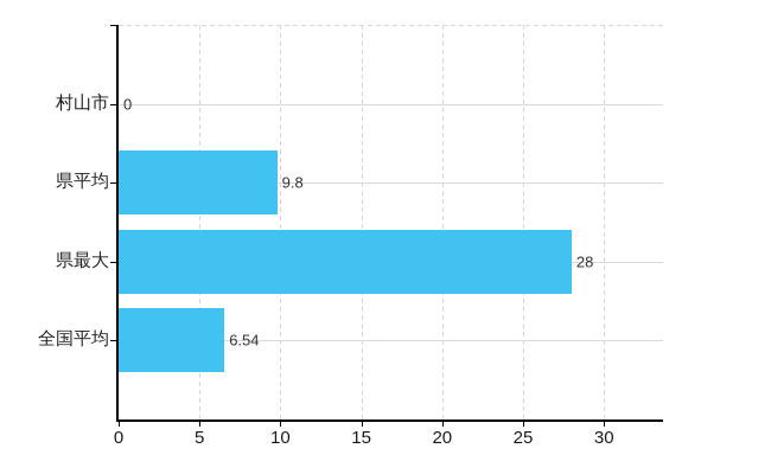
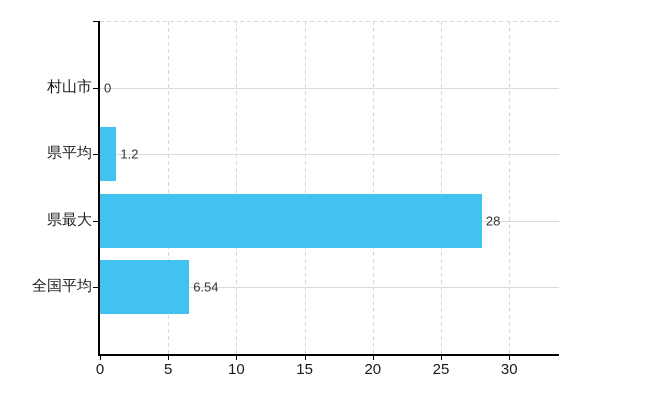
県平均: 9.8 -> 1.2
